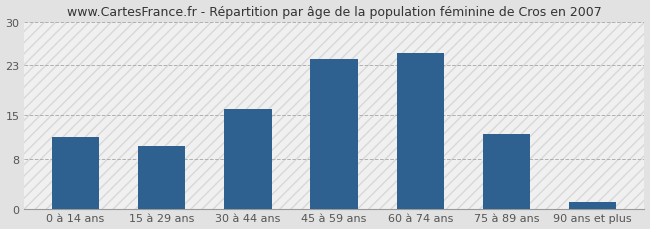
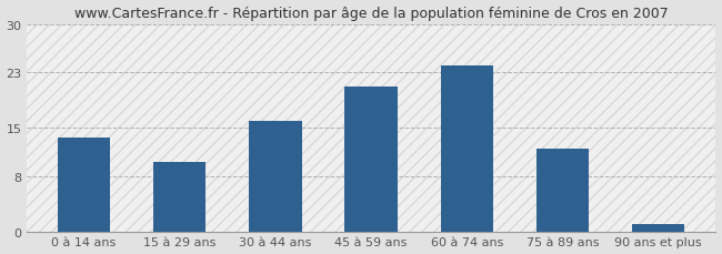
0 à 14 ans: 11.4 -> 13.5
45 à 59 ans: 24.0 -> 21.0
60 à 74 ans: 25.0 -> 24.0
